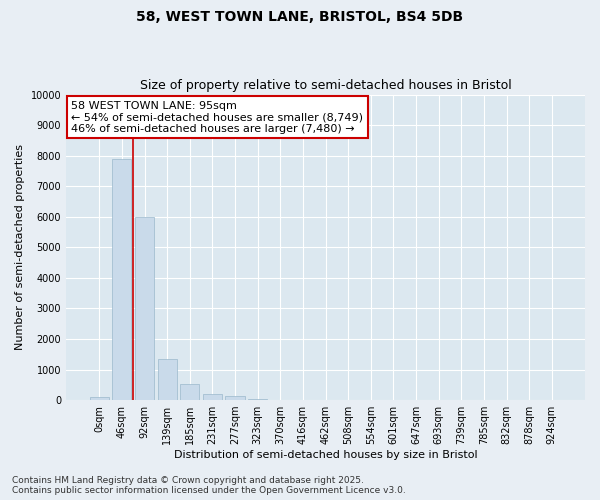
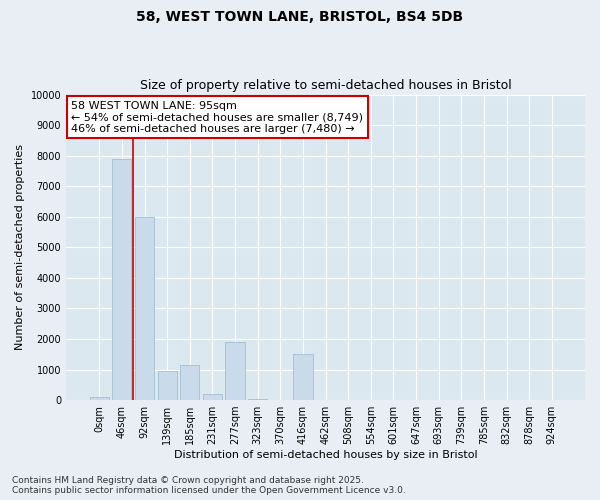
139sqm: 1350 -> 950
185sqm: 530 -> 1150
277sqm: 130 -> 1900
416sqm: 0 -> 1500
